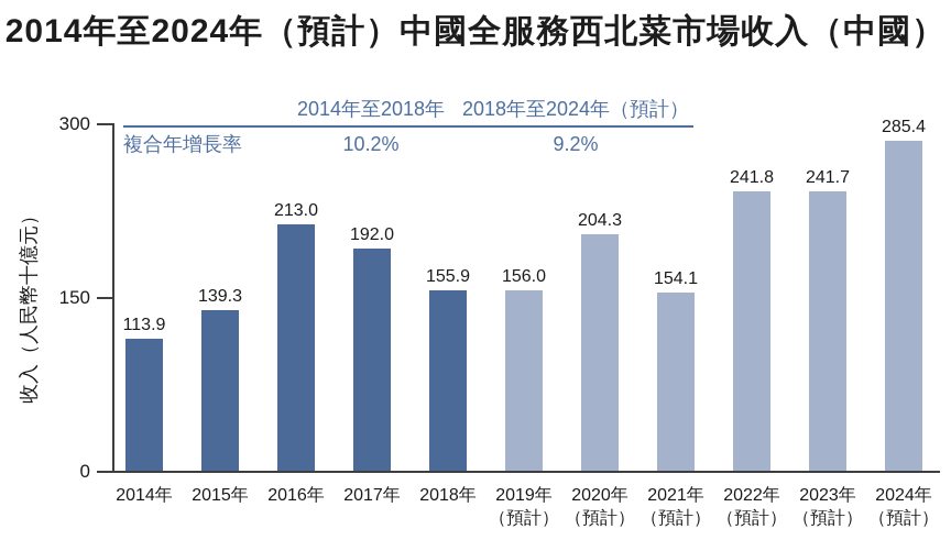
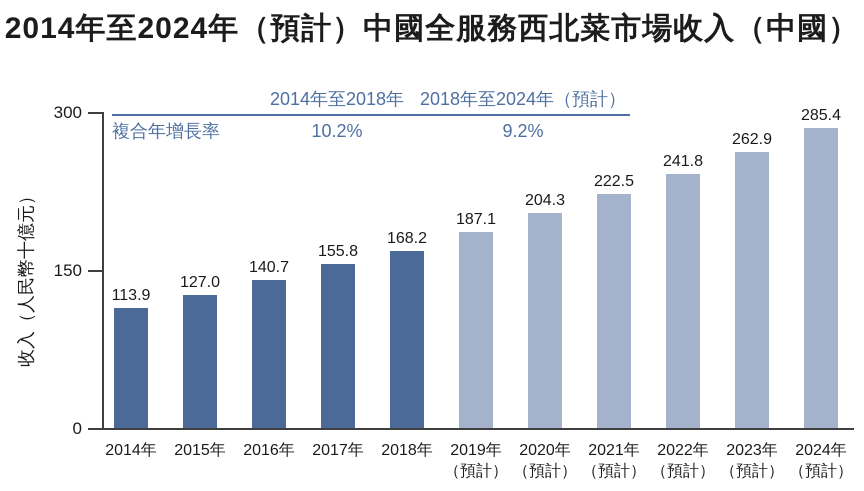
2015年: 139.3 -> 127.0
2016年: 213.0 -> 140.7
2017年: 192.0 -> 155.8
2018年: 155.9 -> 168.2
2019年: 156.0 -> 187.1
2021年: 154.1 -> 222.5
2023年: 241.7 -> 262.9
